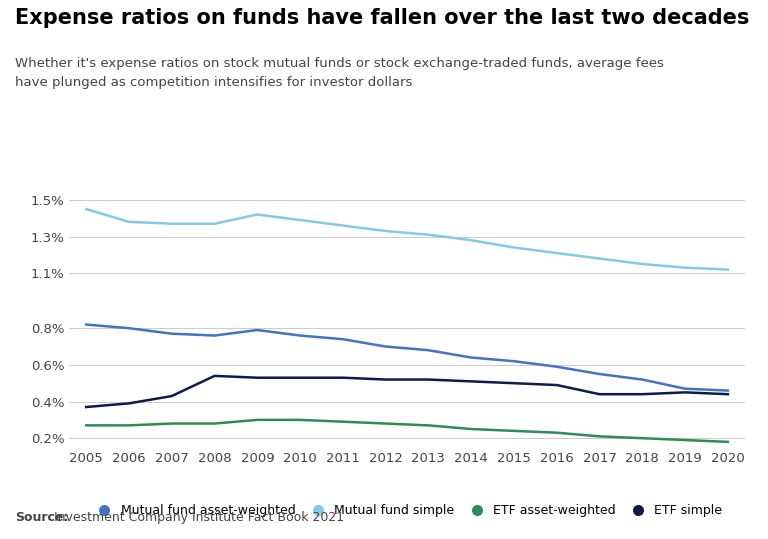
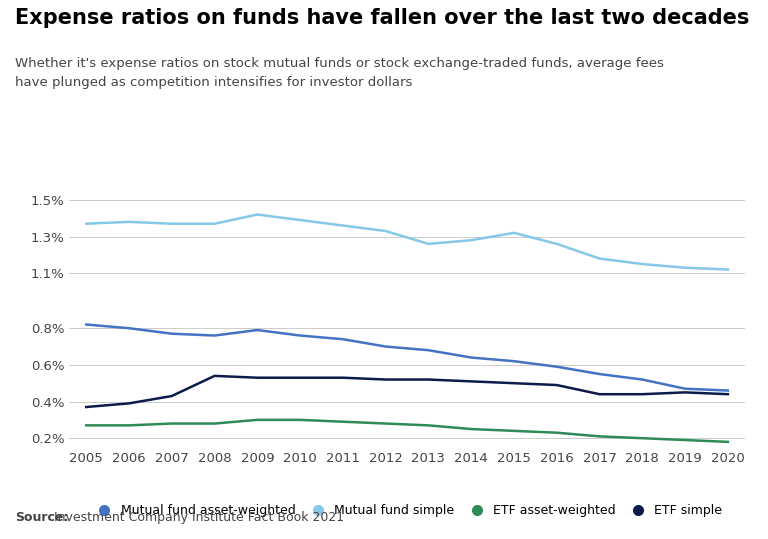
Mutual fund simple/2005: 1.45% -> 1.37%
Mutual fund simple/2013: 1.31% -> 1.26%
Mutual fund simple/2015: 1.24% -> 1.32%
Mutual fund simple/2016: 1.21% -> 1.26%
